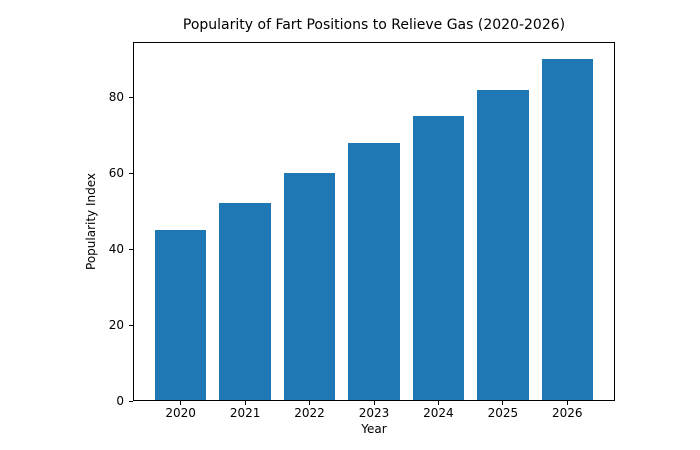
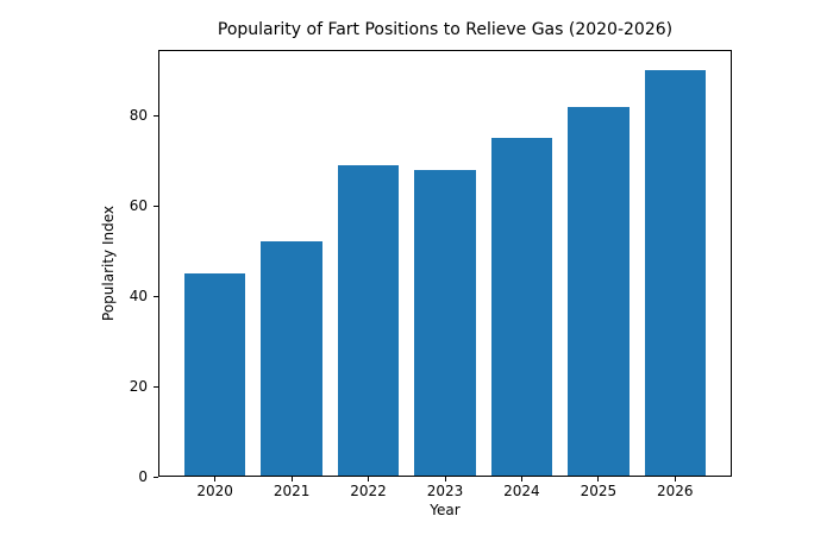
2022: 60 -> 69
